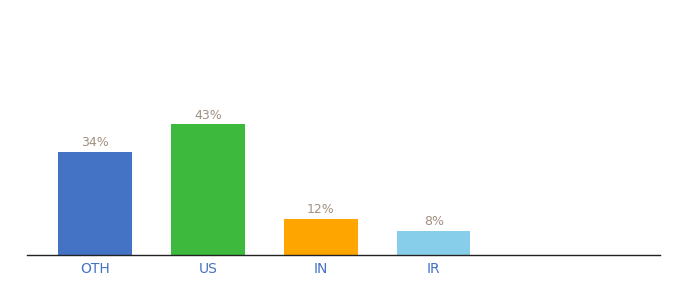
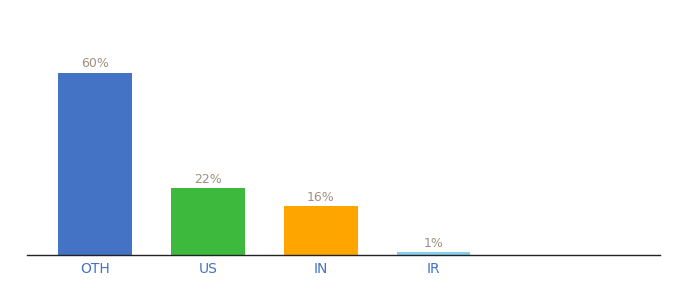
OTH: 34% -> 60%
US: 43% -> 22%
IN: 12% -> 16%
IR: 8% -> 1%
